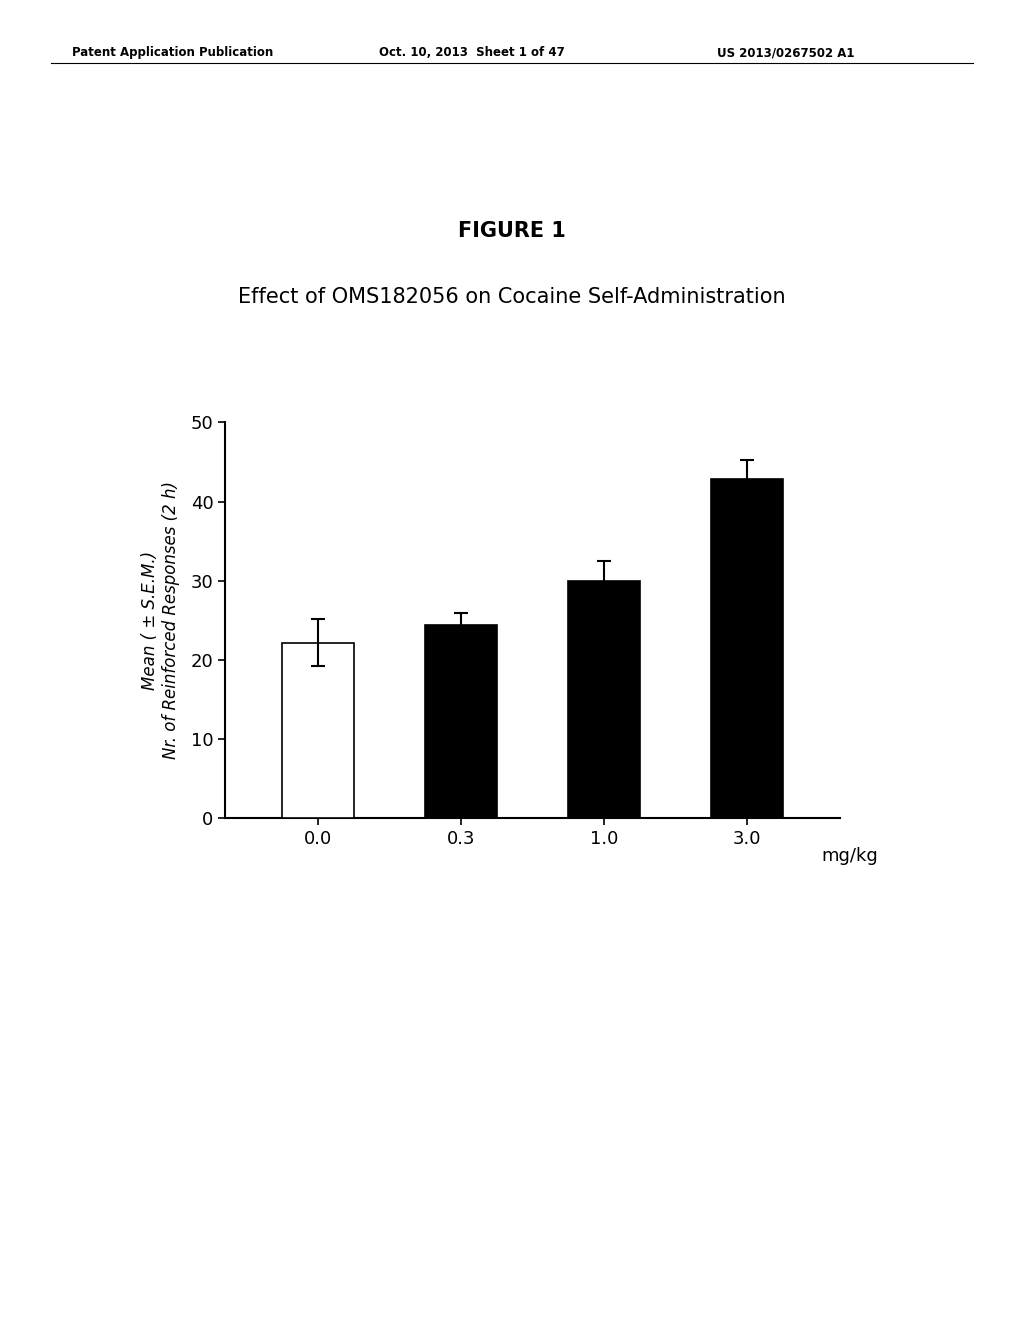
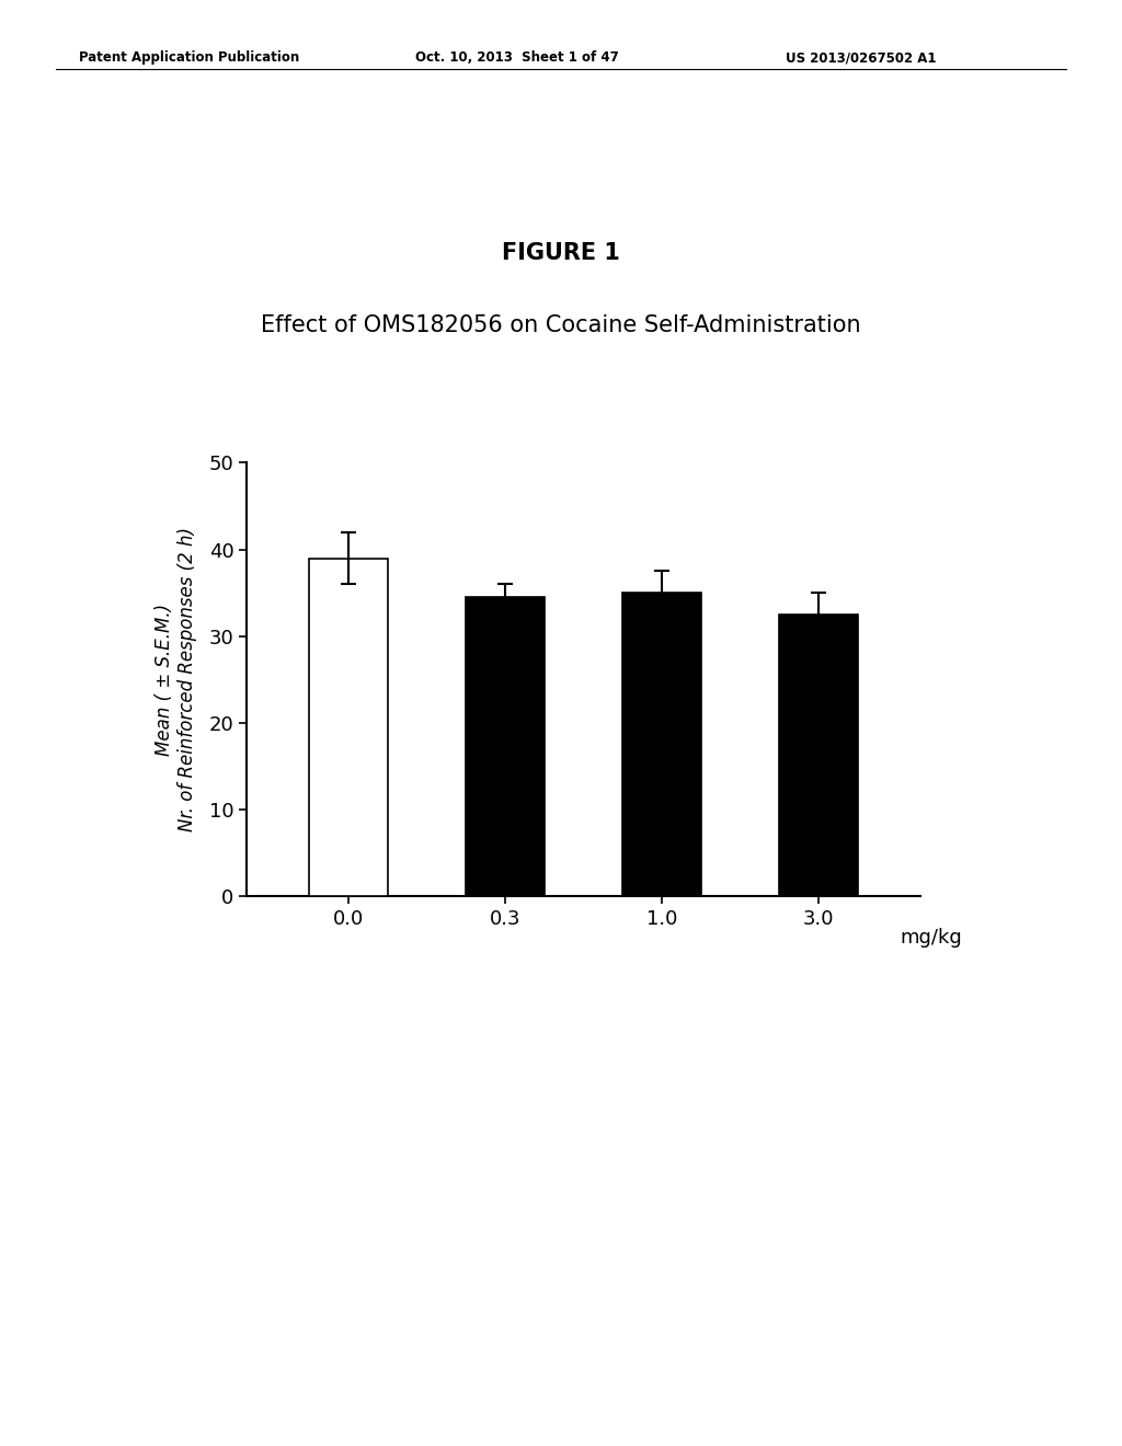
0.0: 22.2 -> 39.0
0.3: 24.4 -> 34.5
1.0: 30.0 -> 35.0
3.0: 42.8 -> 32.5
